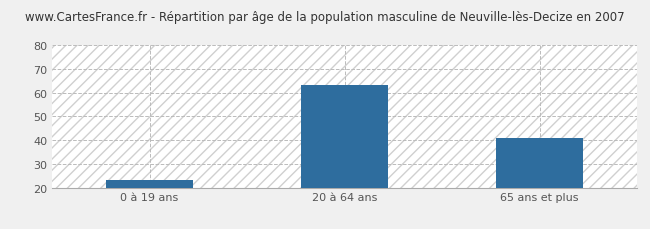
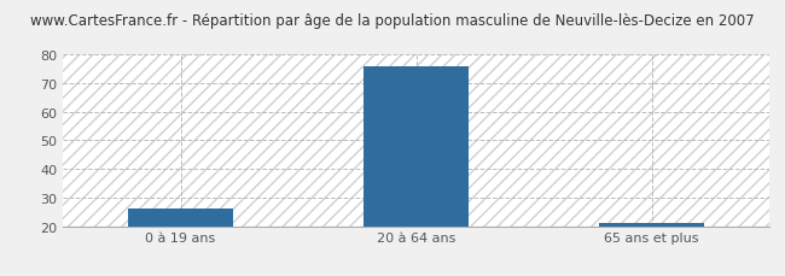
0 à 19 ans: 23 -> 26
20 à 64 ans: 63 -> 76
65 ans et plus: 41 -> 21
